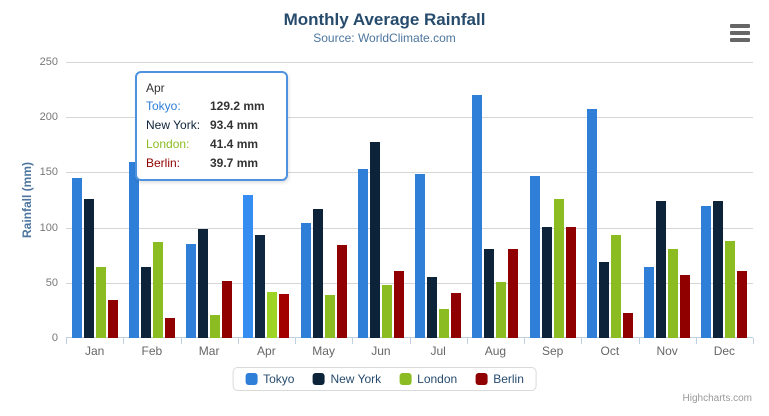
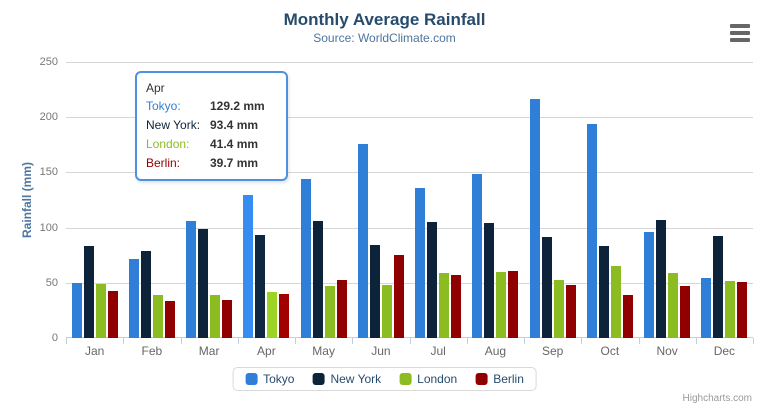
Tokyo/Jan: 145 -> 50
New York/Jan: 126 -> 84
London/Jan: 64 -> 49
Berlin/Jan: 34 -> 42
Tokyo/Feb: 159 -> 72
New York/Feb: 64 -> 79
London/Feb: 87 -> 39
Berlin/Feb: 18 -> 33
Tokyo/Mar: 85 -> 106
London/Mar: 21 -> 39
Berlin/Mar: 52 -> 34
Tokyo/May: 104 -> 144
New York/May: 117 -> 106
London/May: 39 -> 47
Berlin/May: 84 -> 53
Tokyo/Jun: 153 -> 176
New York/Jun: 178 -> 84
Berlin/Jun: 61 -> 76
Tokyo/Jul: 149 -> 136
New York/Jul: 55 -> 105
London/Jul: 26 -> 59
Berlin/Jul: 41 -> 57
Tokyo/Aug: 220 -> 148
New York/Aug: 81 -> 104
London/Aug: 51 -> 60
Berlin/Aug: 81 -> 60
Tokyo/Sep: 147 -> 216
New York/Sep: 101 -> 91
London/Sep: 126 -> 52
Berlin/Sep: 101 -> 48
Tokyo/Oct: 207 -> 194
New York/Oct: 69 -> 84
London/Oct: 93 -> 65
Berlin/Oct: 23 -> 39
Tokyo/Nov: 64 -> 96
New York/Nov: 124 -> 107
London/Nov: 81 -> 59
Berlin/Nov: 57 -> 47
Tokyo/Dec: 120 -> 54
New York/Dec: 124 -> 92
London/Dec: 88 -> 51
Berlin/Dec: 61 -> 51
